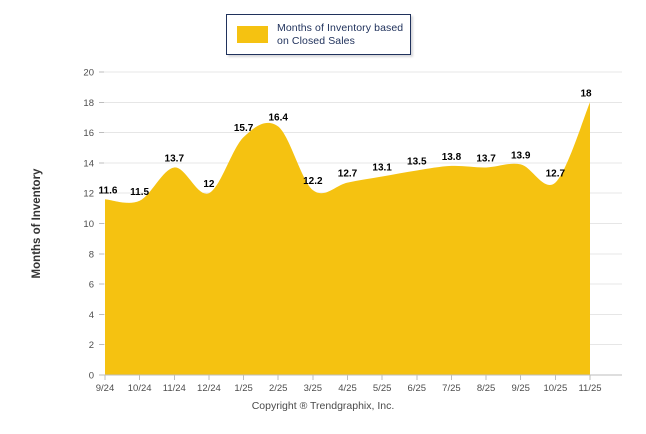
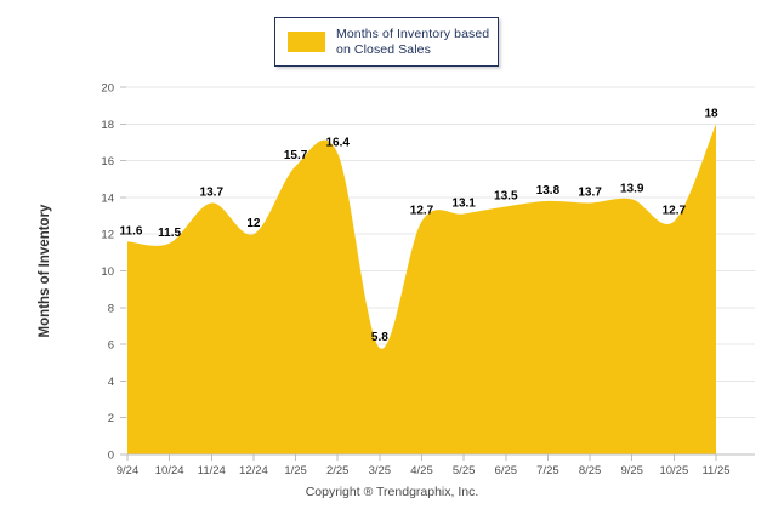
3/25: 12.2 -> 5.8
